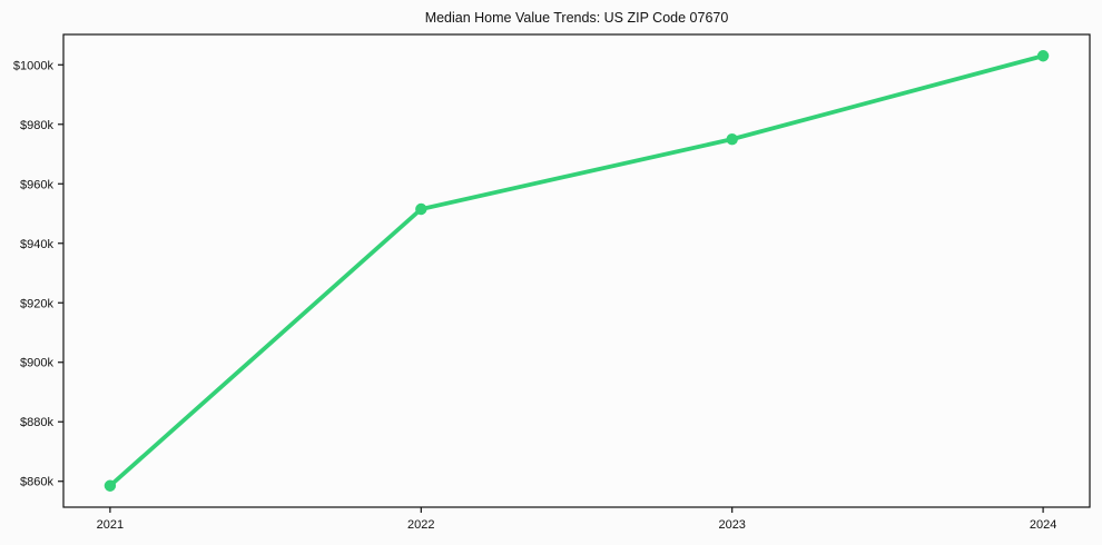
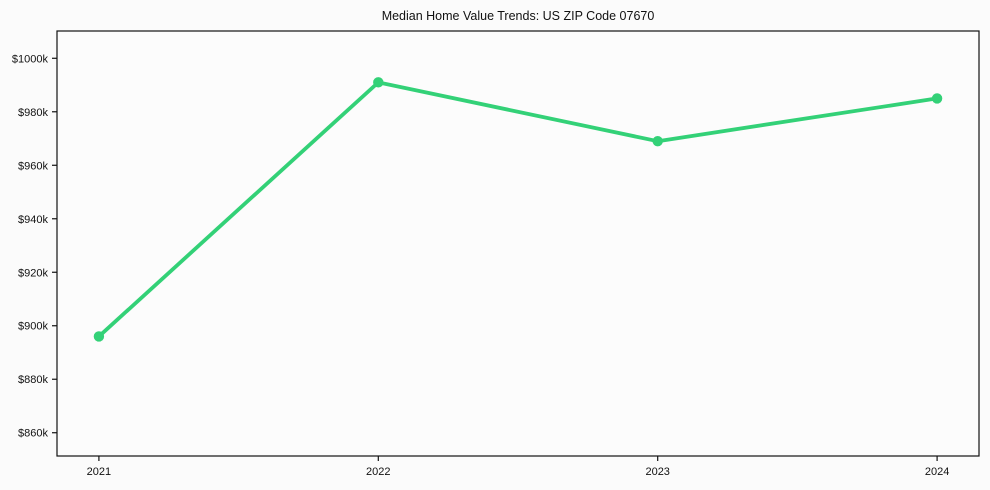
2021: $858k -> $896k
2022: $952k -> $991k
2023: $975k -> $969k
2024: $1003k -> $985k
